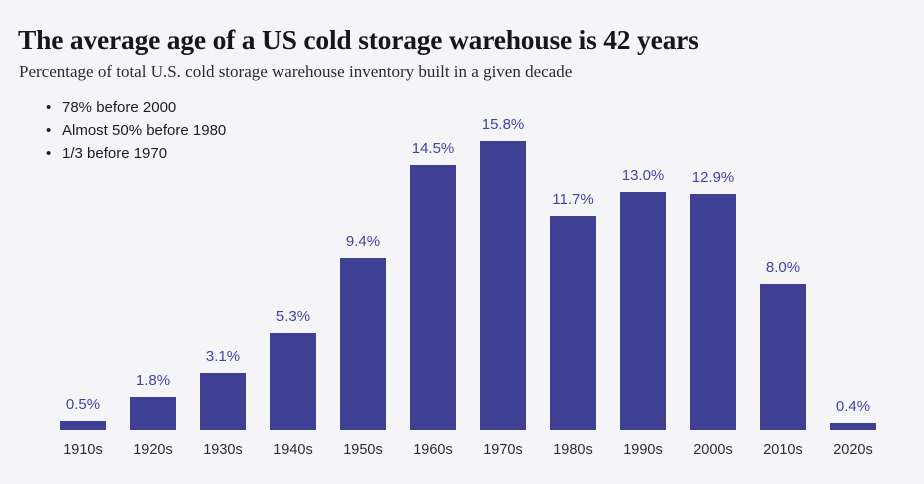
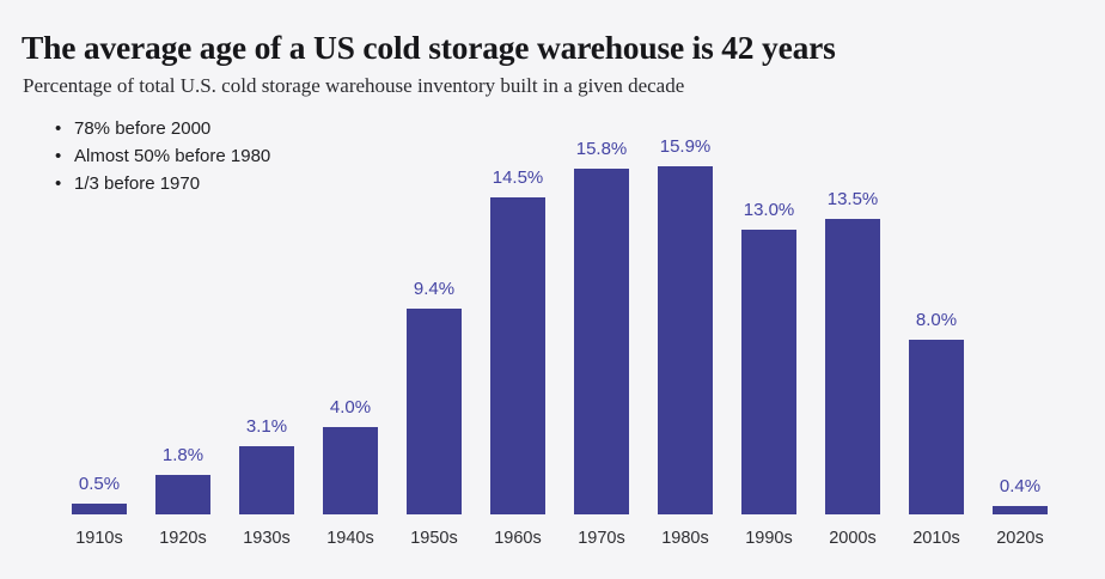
1940s: 5.3% -> 4.0%
1980s: 11.7% -> 15.9%
2000s: 12.9% -> 13.5%
